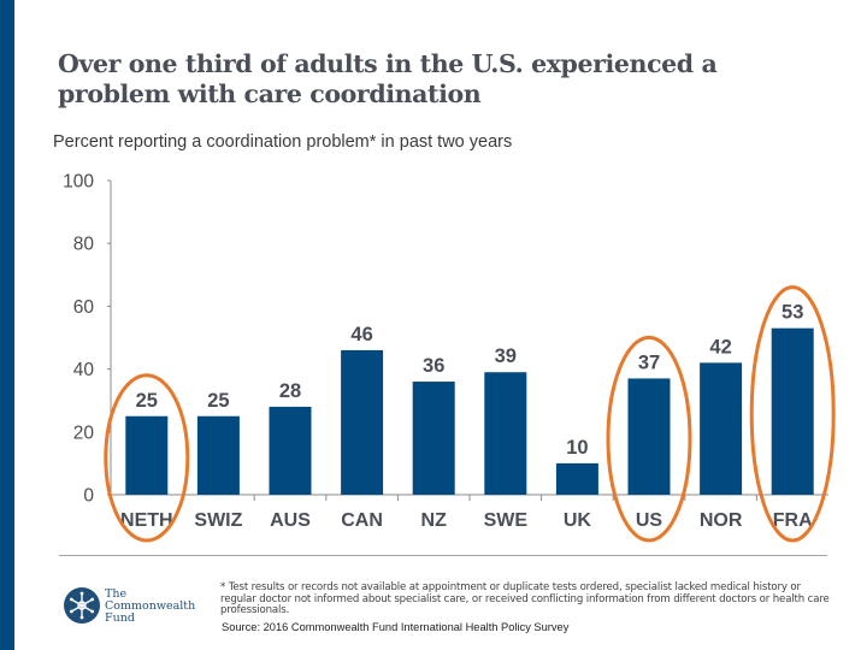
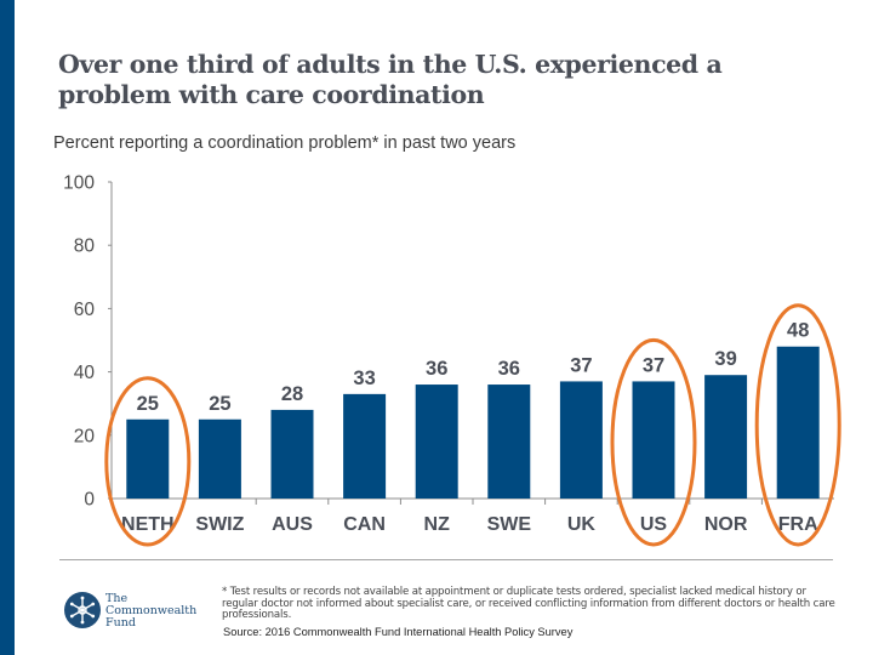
CAN: 46 -> 33
SWE: 39 -> 36
UK: 10 -> 37
NOR: 42 -> 39
FRA: 53 -> 48
